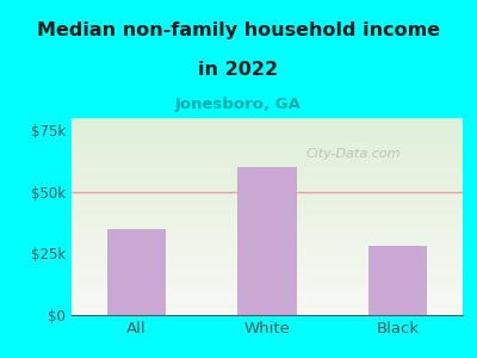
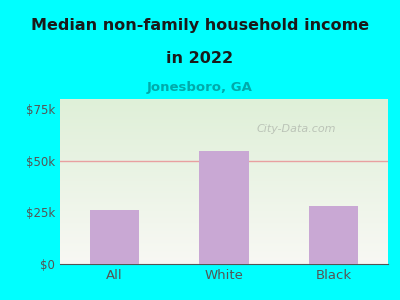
All: $35k -> $26k
White: $60k -> $55k
